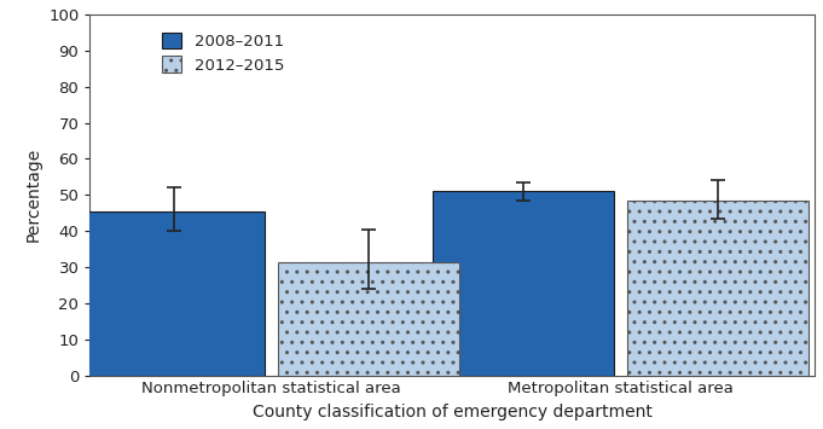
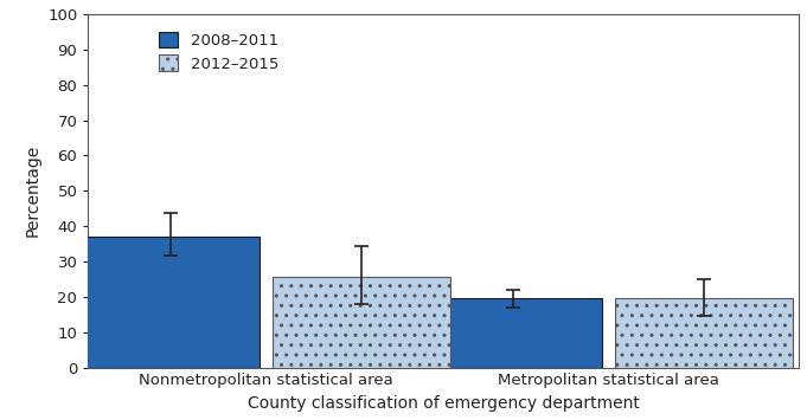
2008–2011/Nonmetropolitan statistical area: 45.5 -> 37.1
2012–2015/Nonmetropolitan statistical area: 31.5 -> 25.5
2008–2011/Metropolitan statistical area: 51.0 -> 19.5
2012–2015/Metropolitan statistical area: 48.5 -> 19.5
